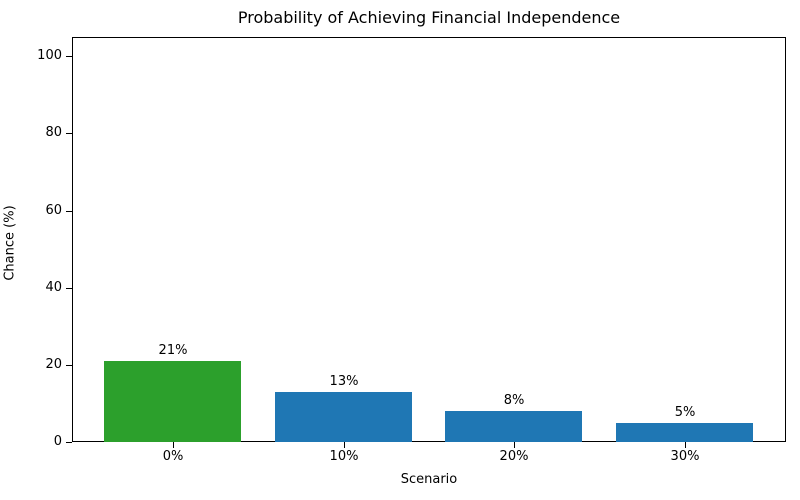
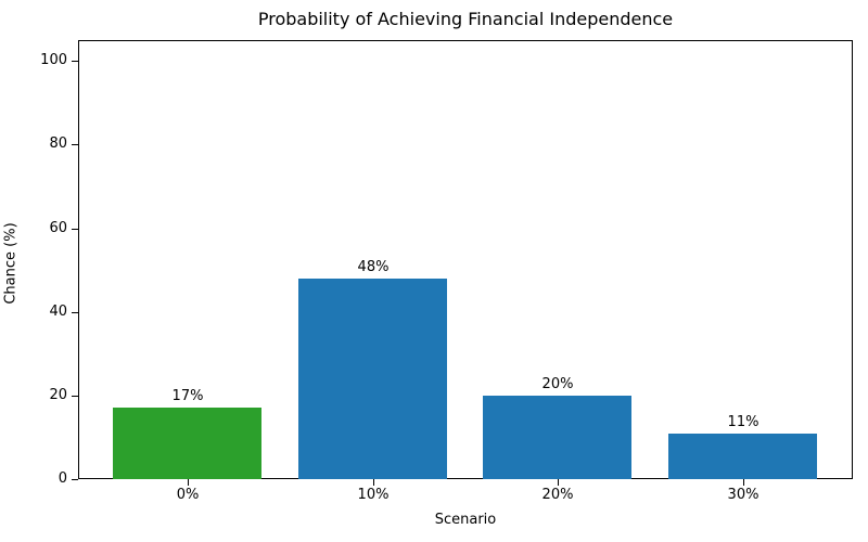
0%: 21% -> 17%
10%: 13% -> 48%
20%: 8% -> 20%
30%: 5% -> 11%
